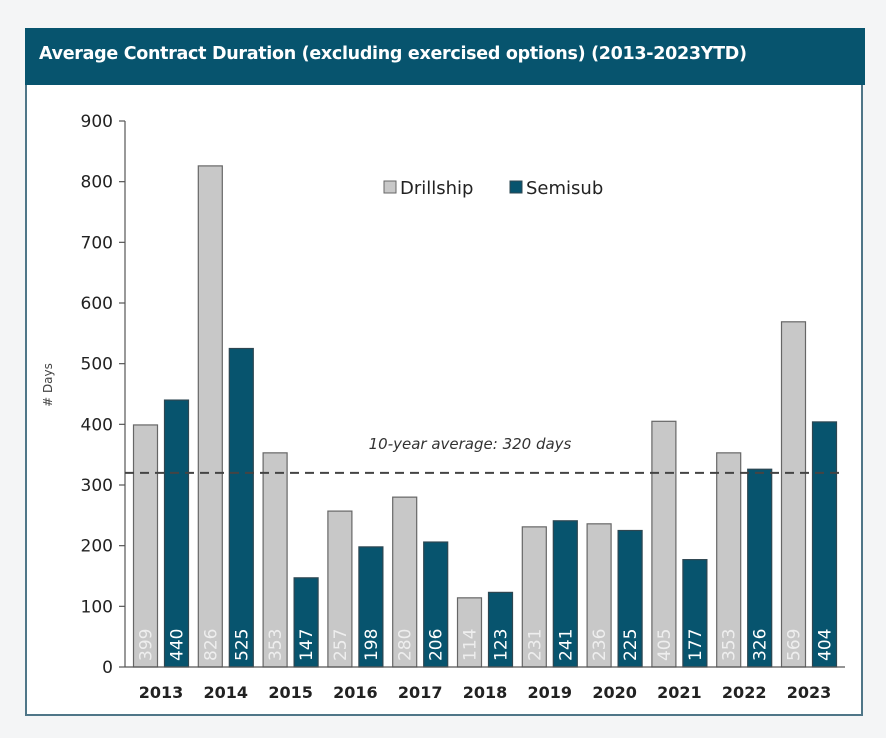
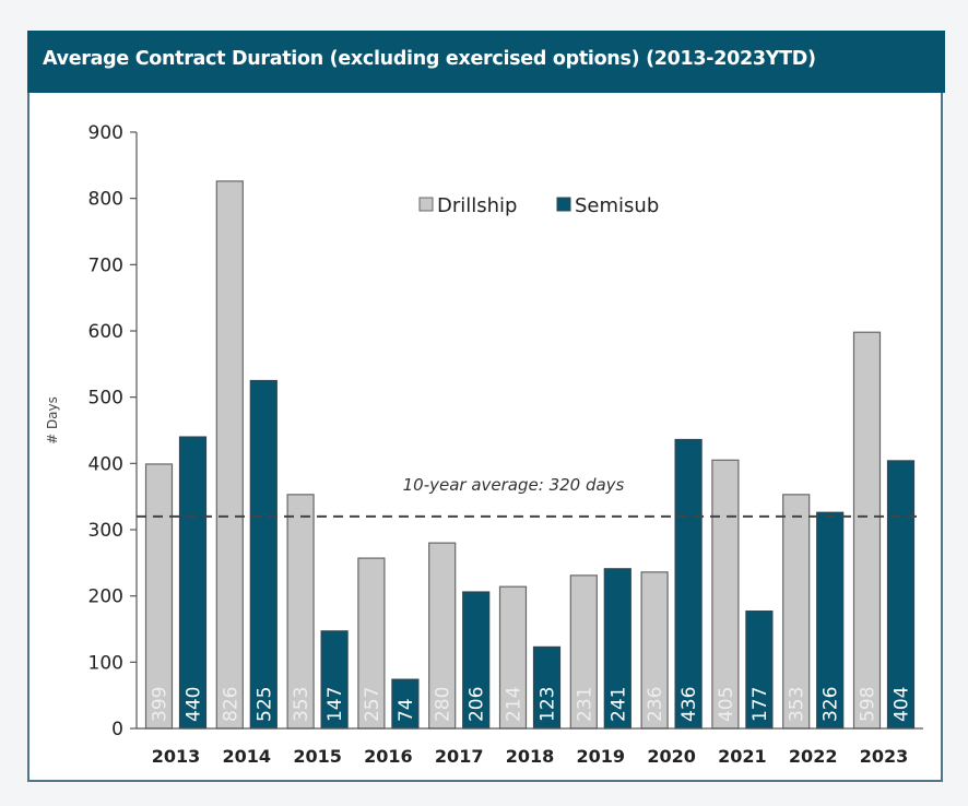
Semisub/2016: 198 -> 74
Drillship/2018: 114 -> 214
Semisub/2020: 225 -> 436
Drillship/2023: 569 -> 598
